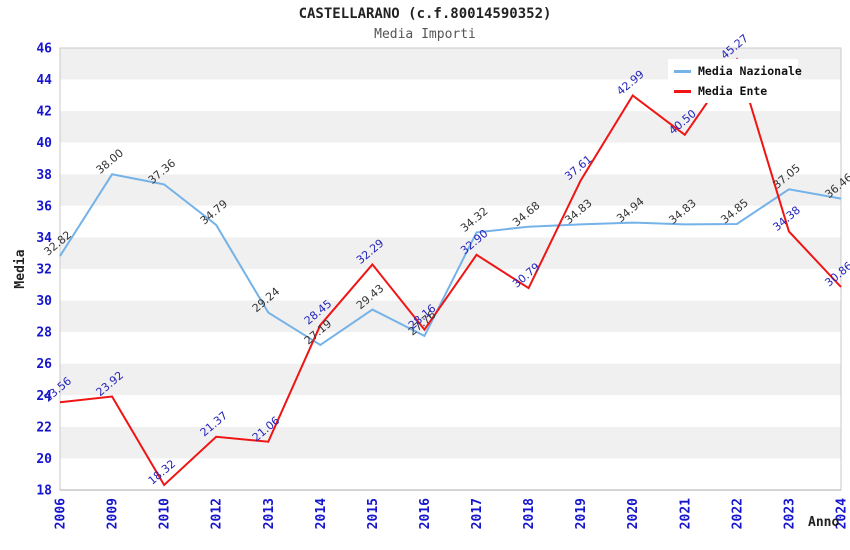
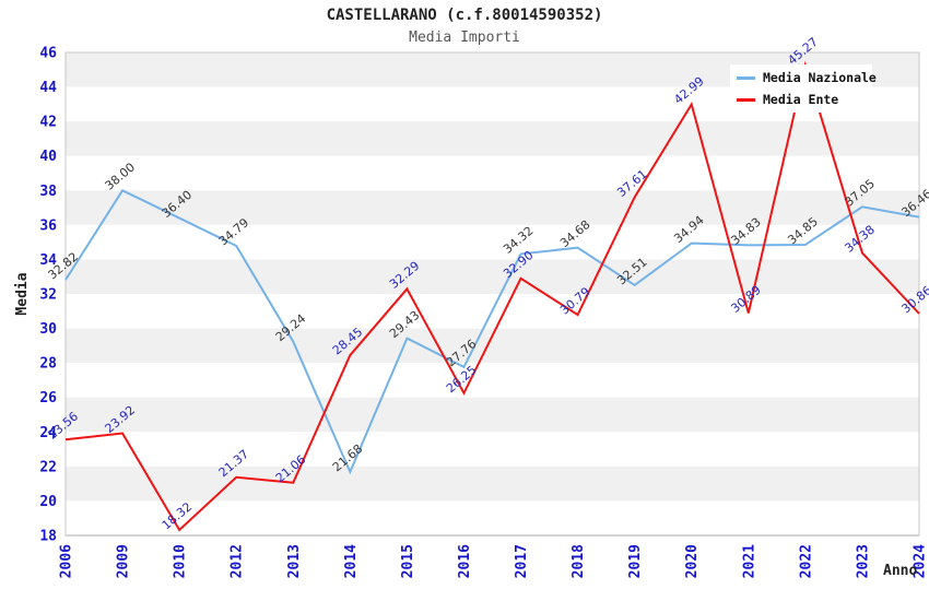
Media Nazionale/2010: 37.36 -> 36.40
Media Nazionale/2014: 27.19 -> 21.68
Media Ente/2016: 28.16 -> 26.25
Media Nazionale/2019: 34.83 -> 32.51
Media Ente/2021: 40.50 -> 30.89
